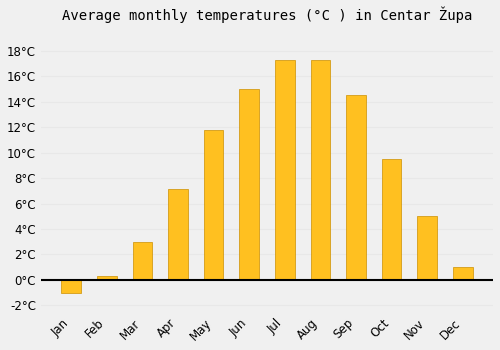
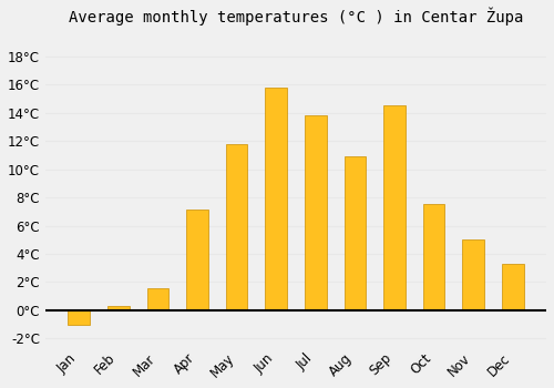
Mar: 3.0°C -> 1.6°C
Jun: 15.0°C -> 15.8°C
Jul: 17.3°C -> 13.8°C
Aug: 17.3°C -> 10.9°C
Oct: 9.5°C -> 7.5°C
Dec: 1.0°C -> 3.3°C
